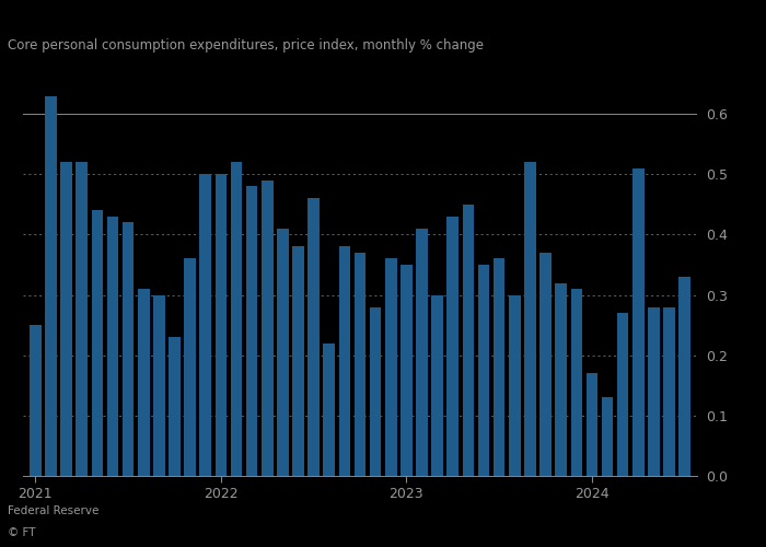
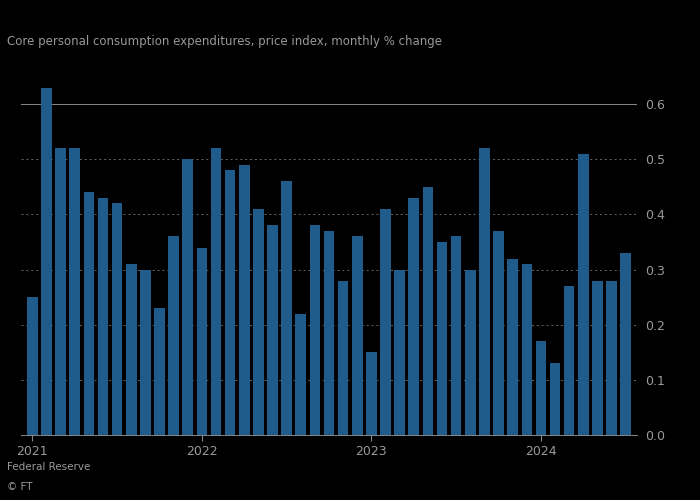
2022: 0.50 -> 0.34
2023: 0.35 -> 0.15
